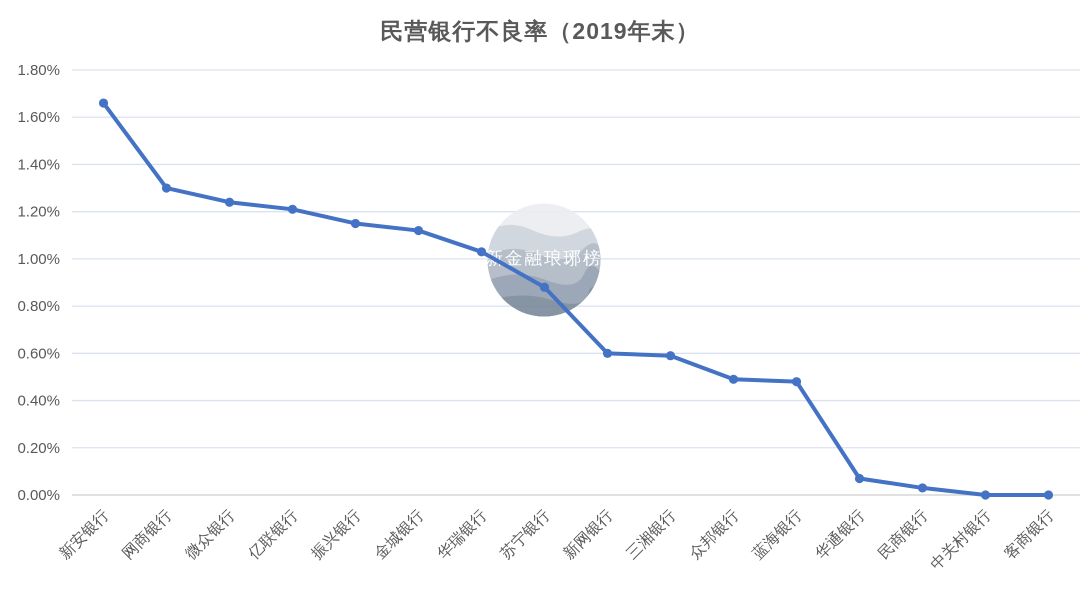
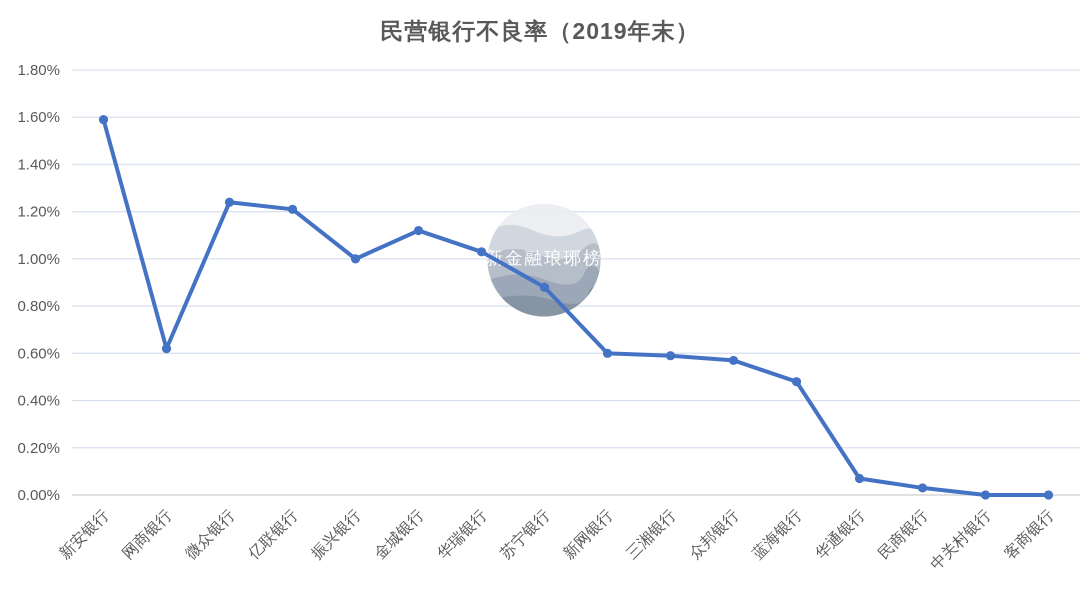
新安银行: 1.66% -> 1.59%
网商银行: 1.30% -> 0.62%
振兴银行: 1.15% -> 1.00%
众邦银行: 0.49% -> 0.57%
